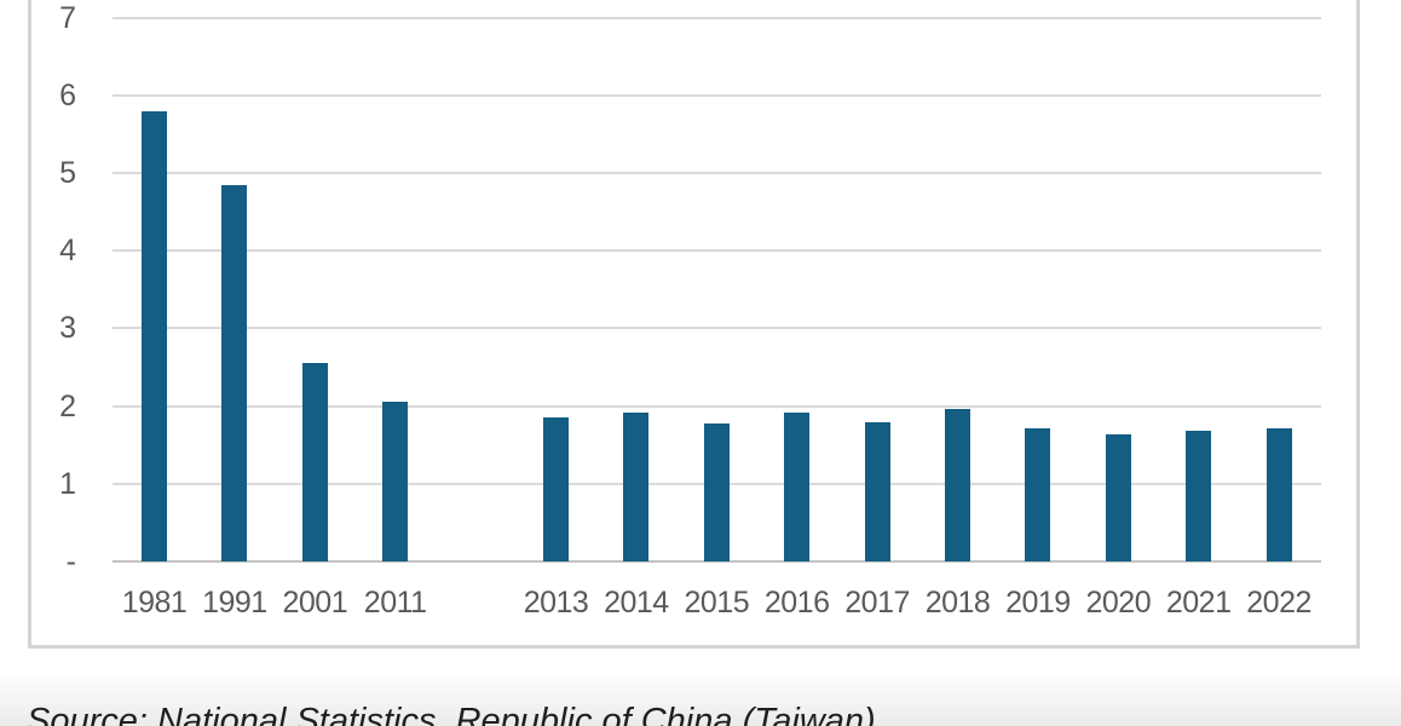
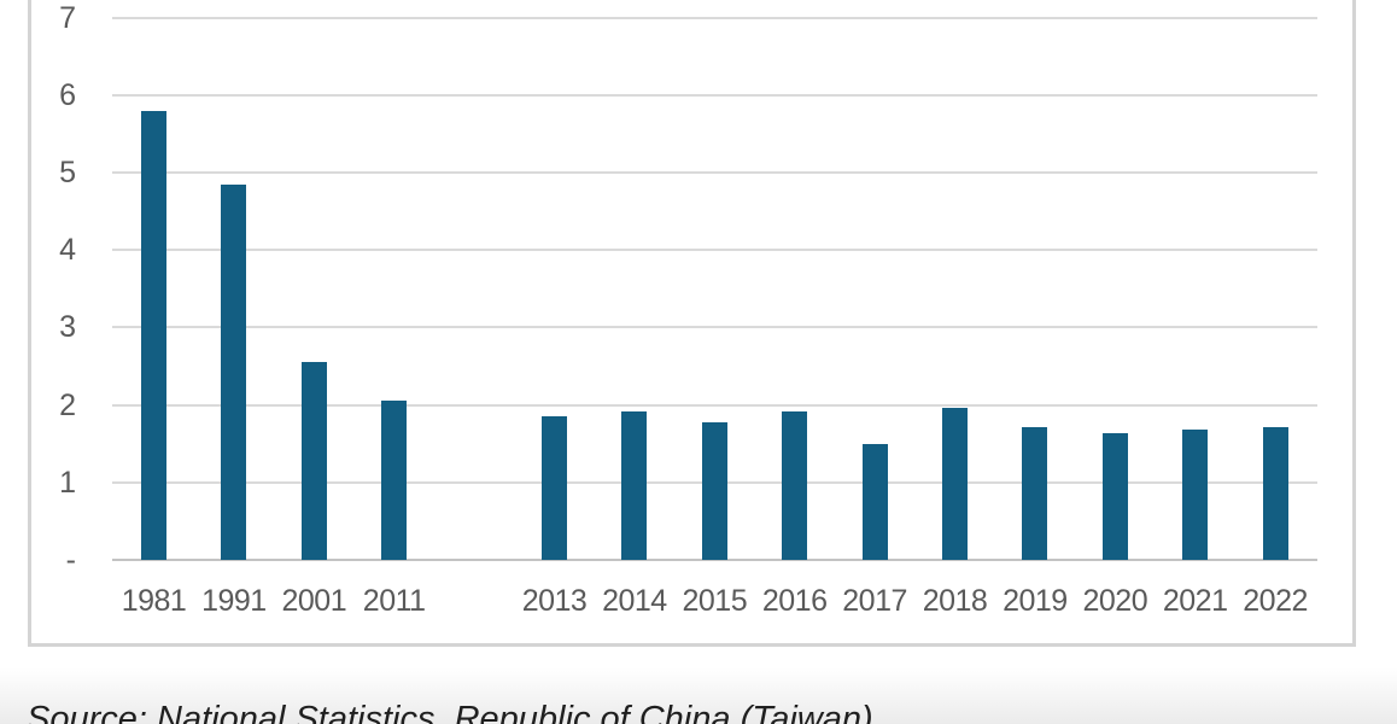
2017: 1.8 -> 1.5
